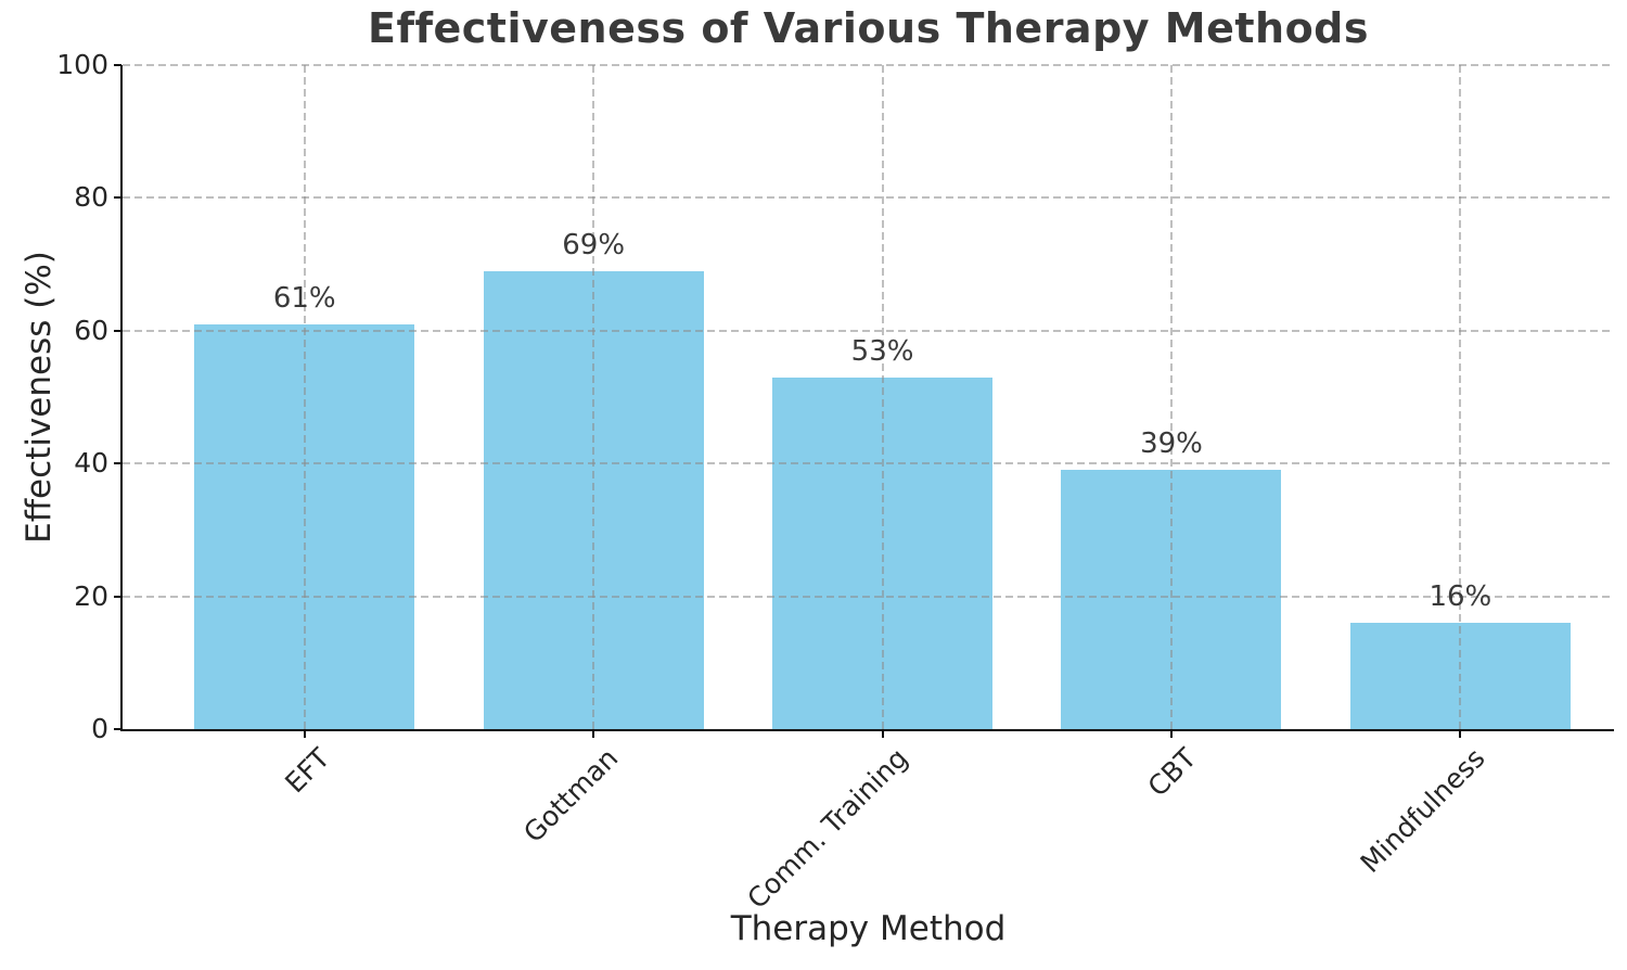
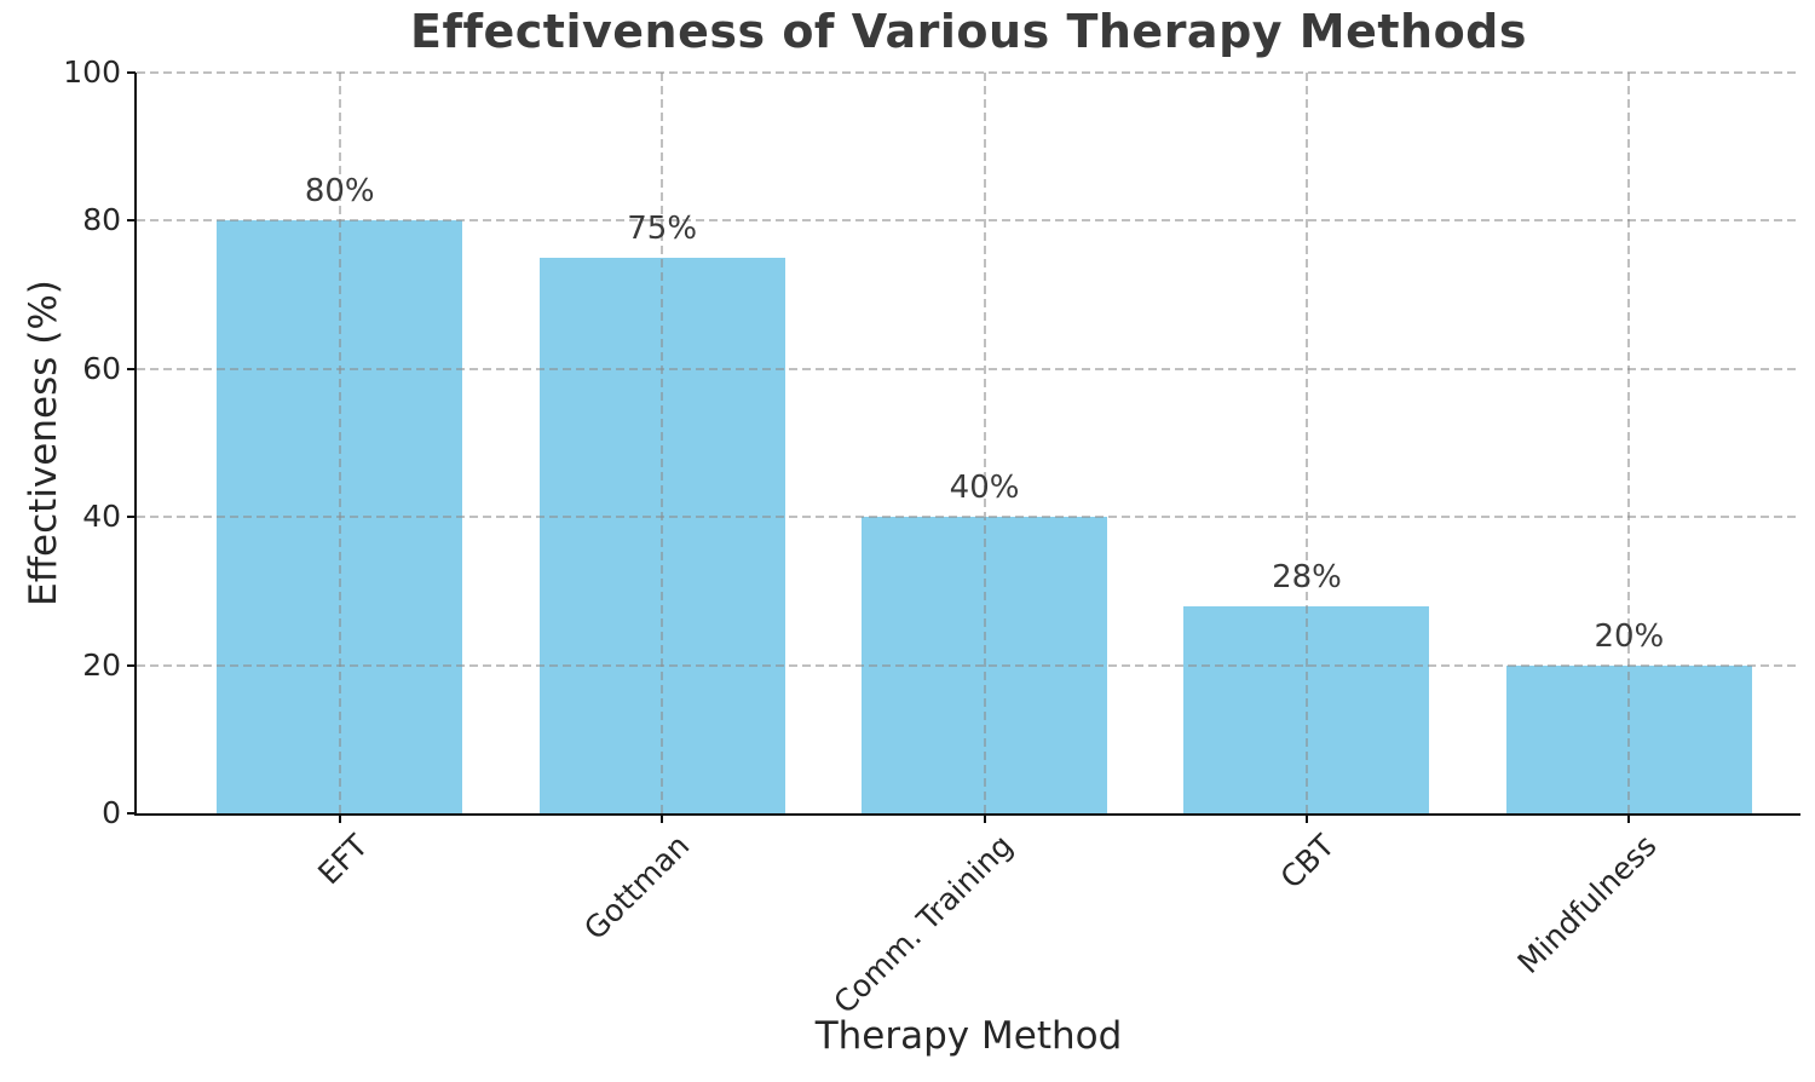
EFT: 61% -> 80%
Gottman: 69% -> 75%
Comm. Training: 53% -> 40%
CBT: 39% -> 28%
Mindfulness: 16% -> 20%
